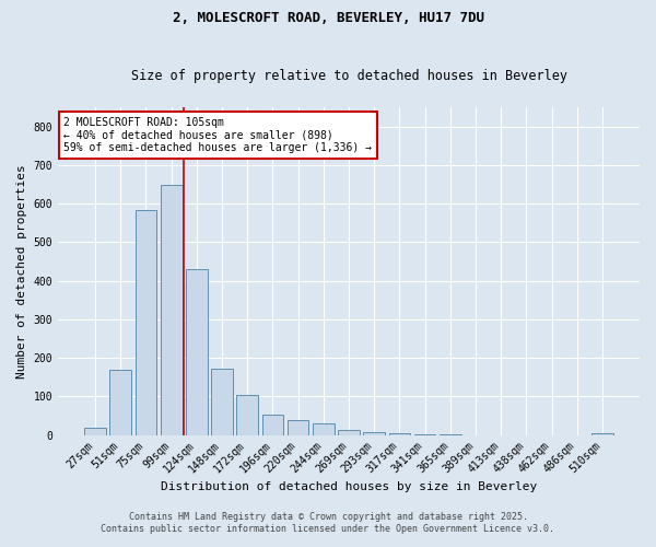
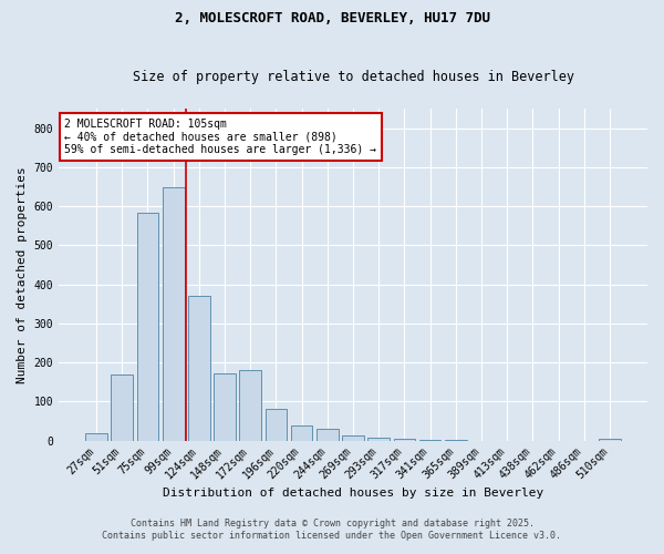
124sqm: 430 -> 370
172sqm: 103 -> 180
196sqm: 53 -> 80
